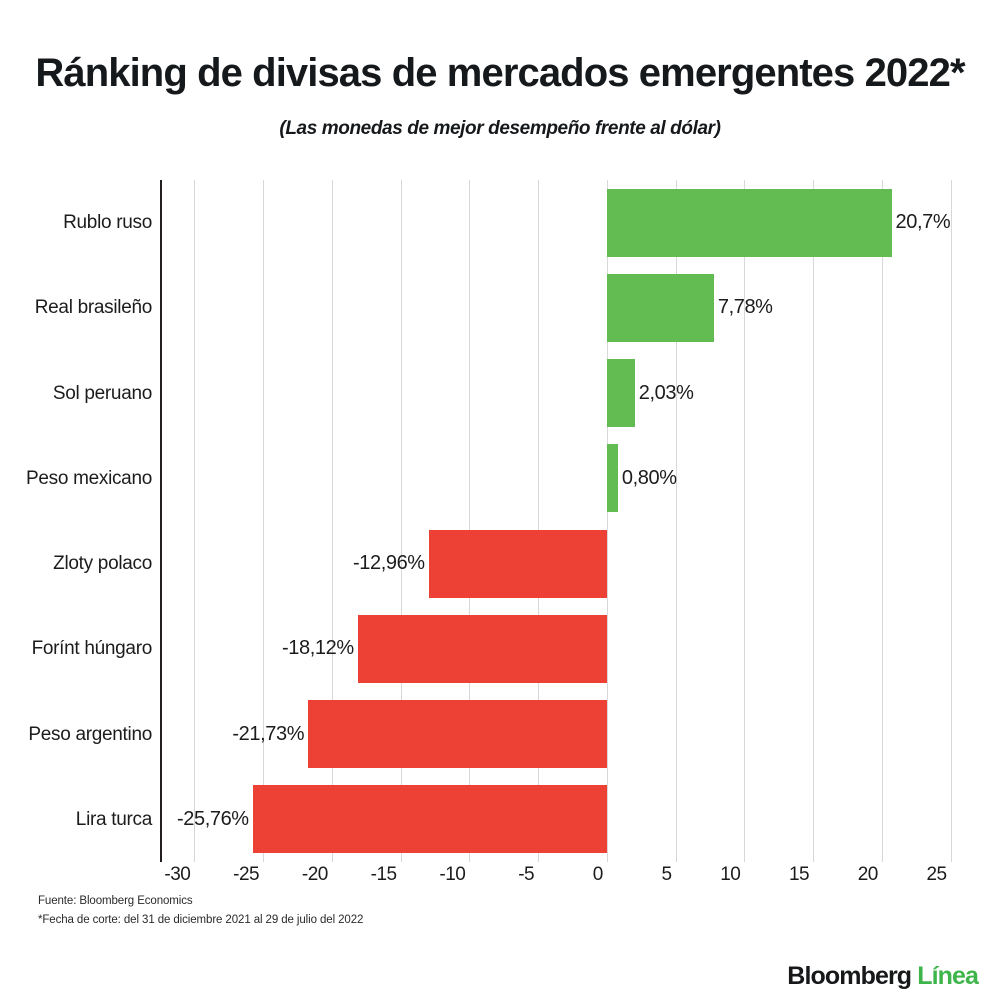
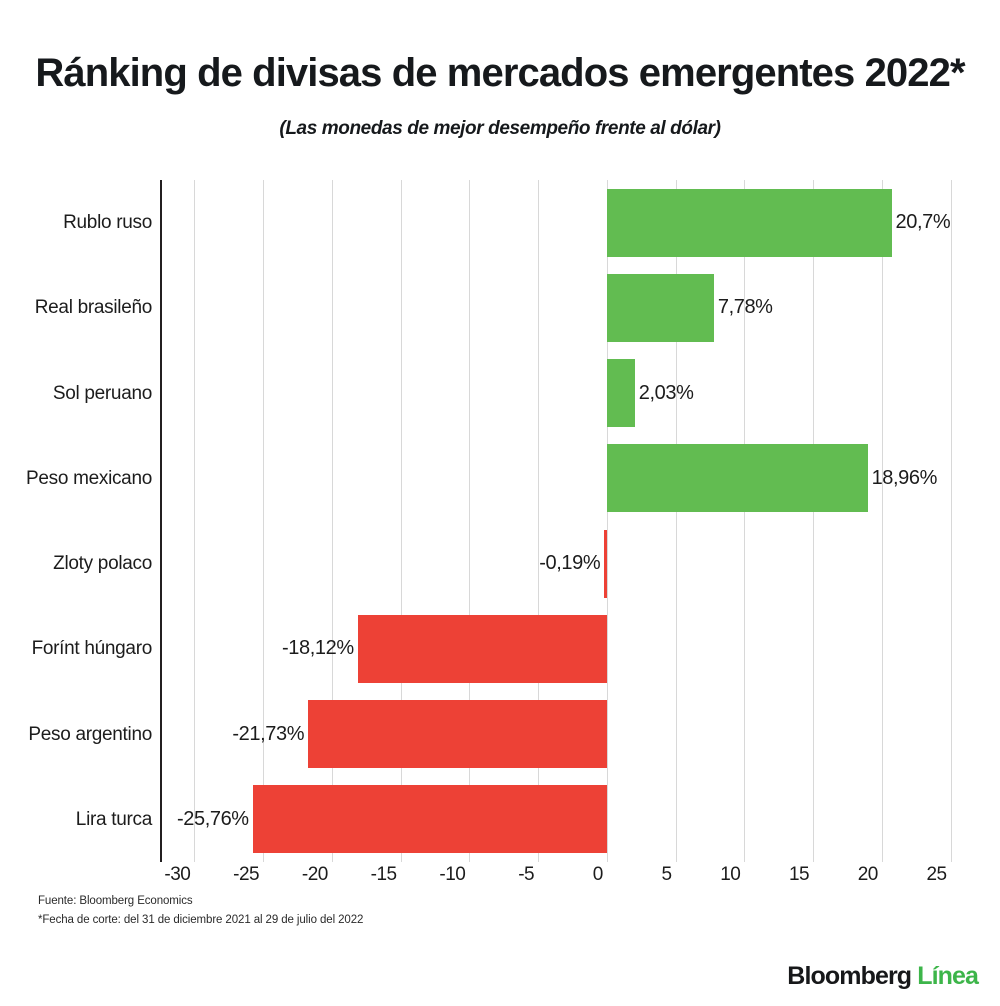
Peso mexicano: 0,80% -> 18,96%
Zloty polaco: -12,96% -> -0,19%
